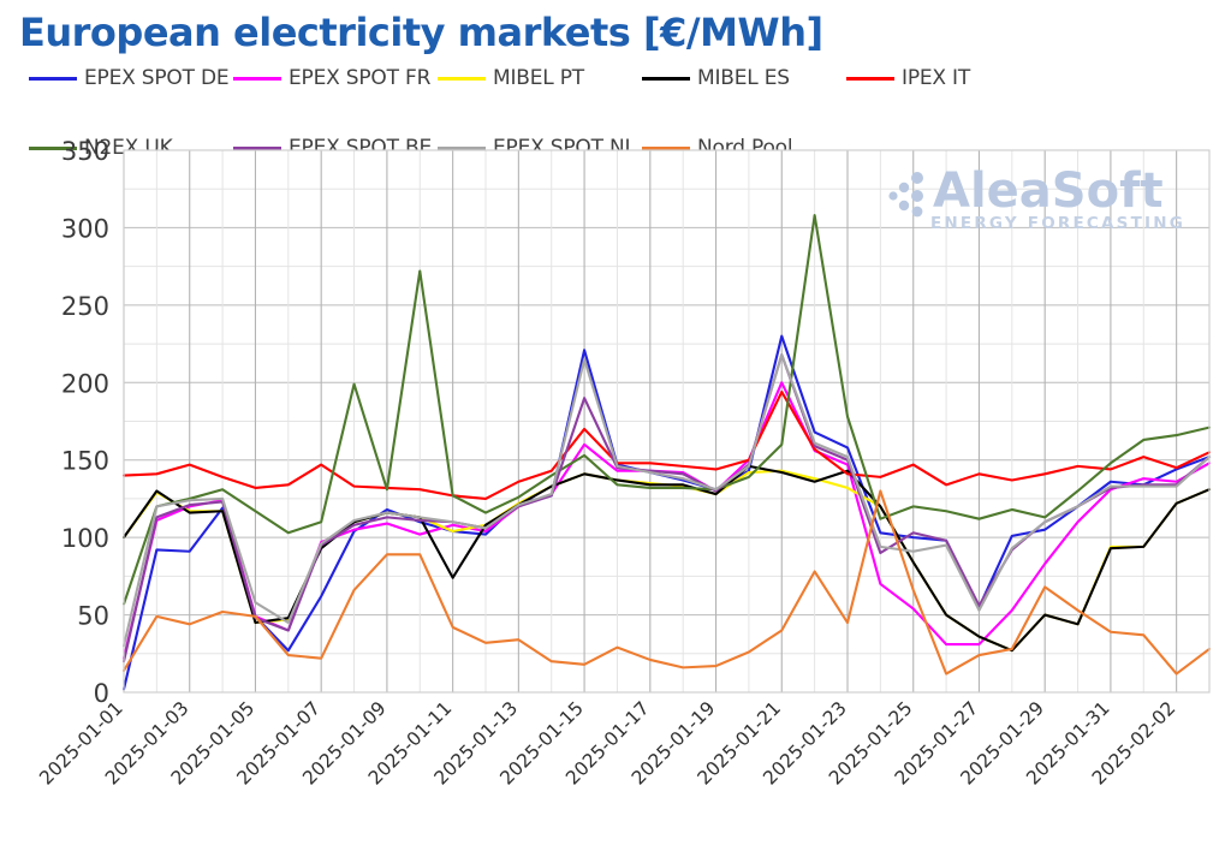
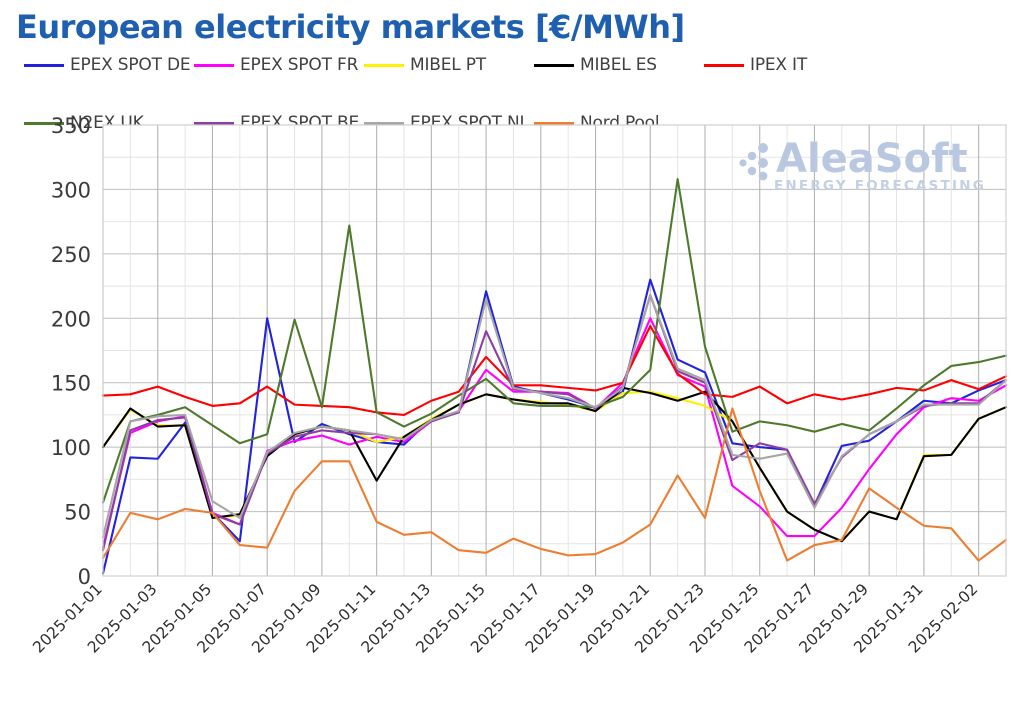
EPEX SPOT DE/2025-01-07: 62 -> 200
